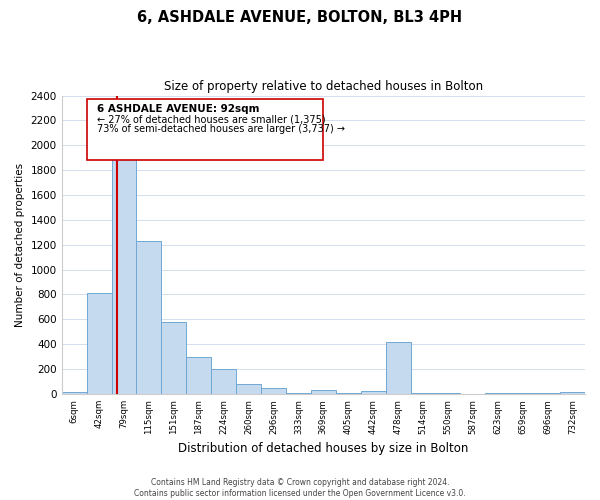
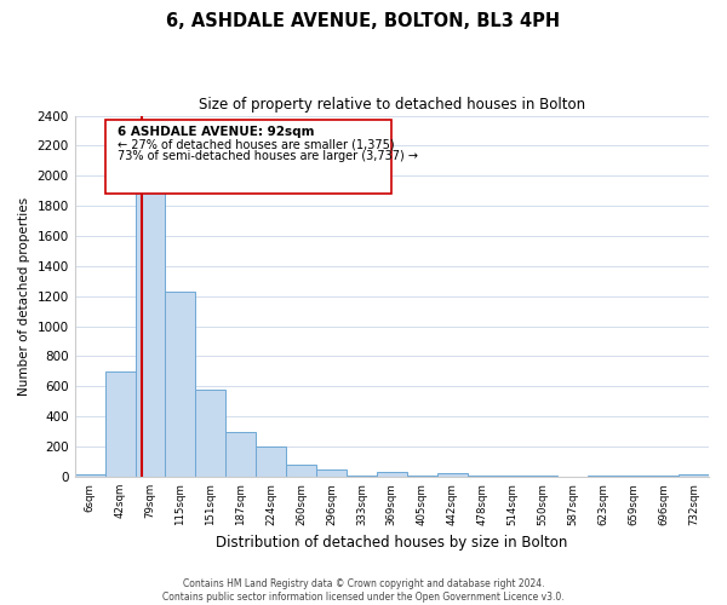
42sqm: 810 -> 700
478sqm: 420 -> 0
